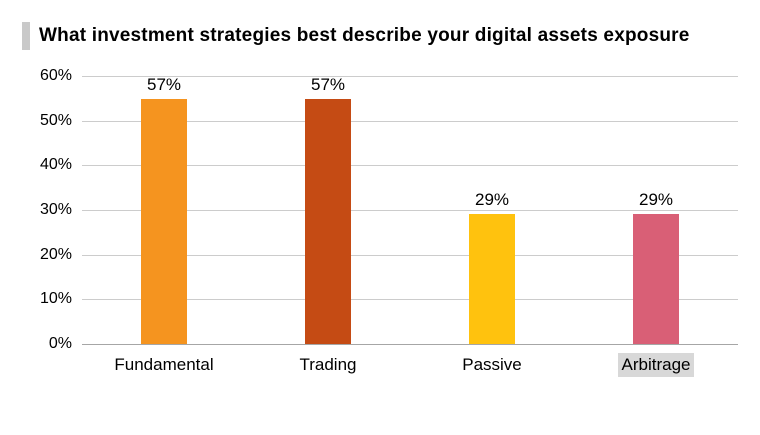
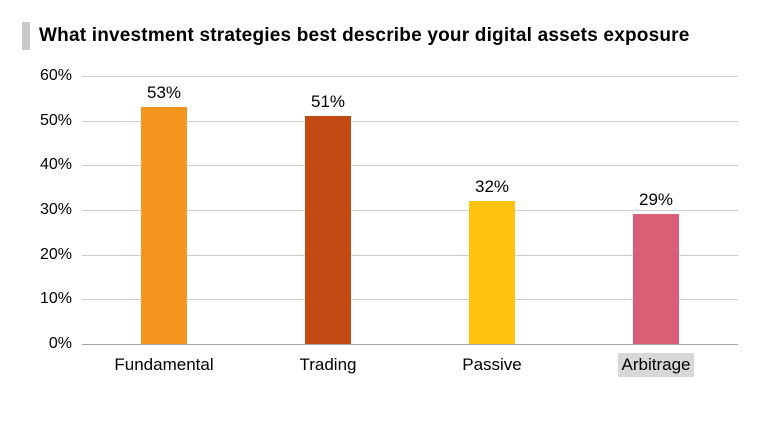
Fundamental: 57% -> 53%
Trading: 57% -> 51%
Passive: 29% -> 32%
